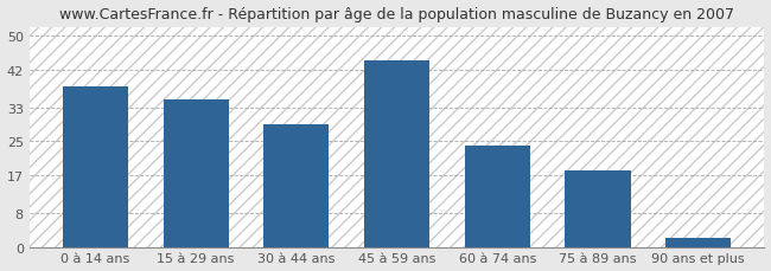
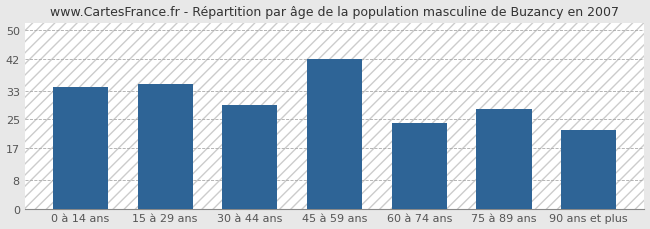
0 à 14 ans: 38 -> 34
45 à 59 ans: 44 -> 42
75 à 89 ans: 18 -> 28
90 ans et plus: 2 -> 22
